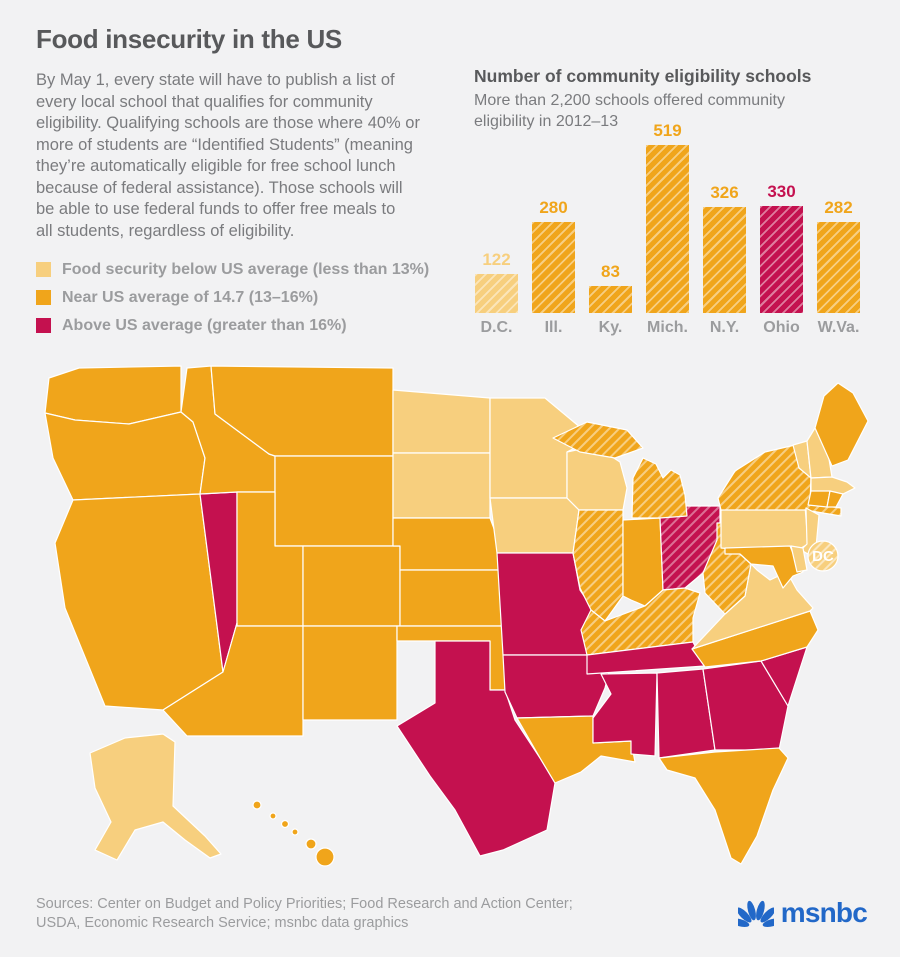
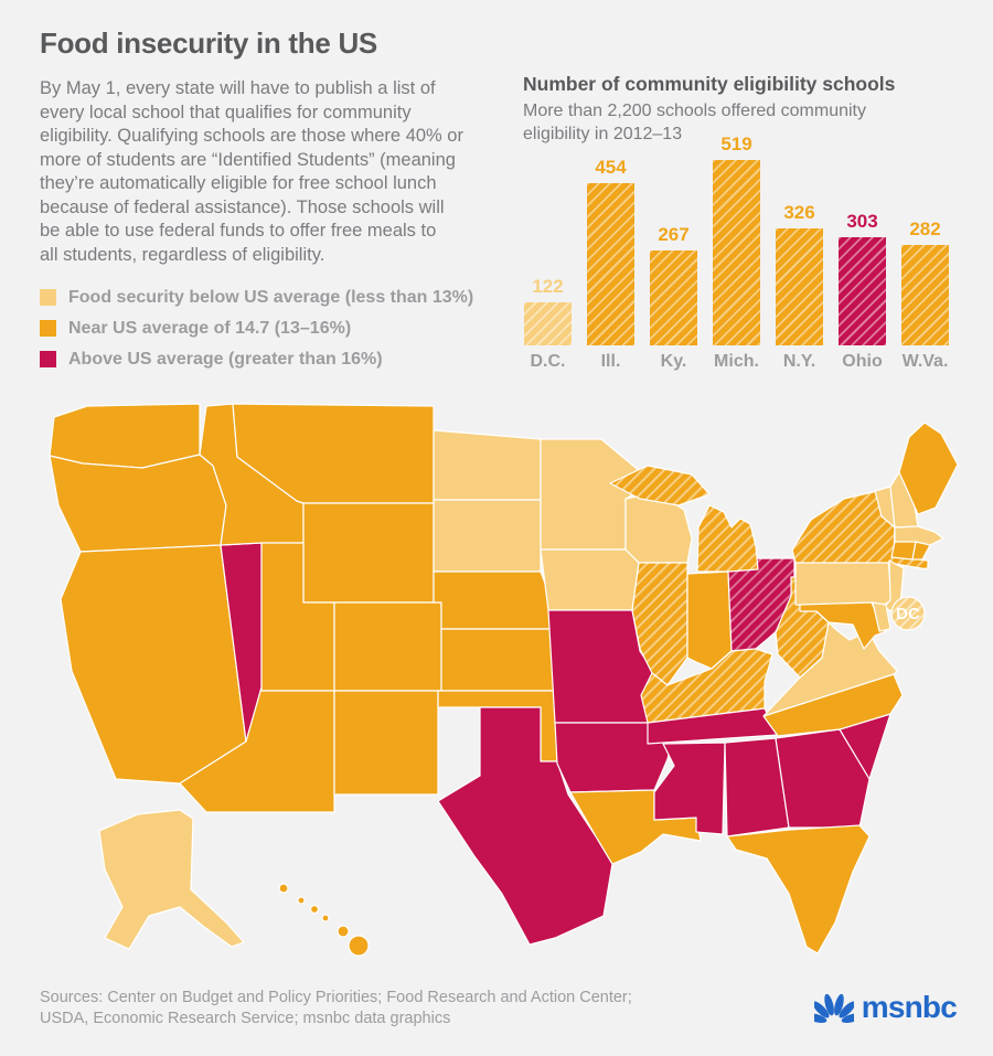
Ill.: 280 -> 454
Ky.: 83 -> 267
Ohio: 330 -> 303
